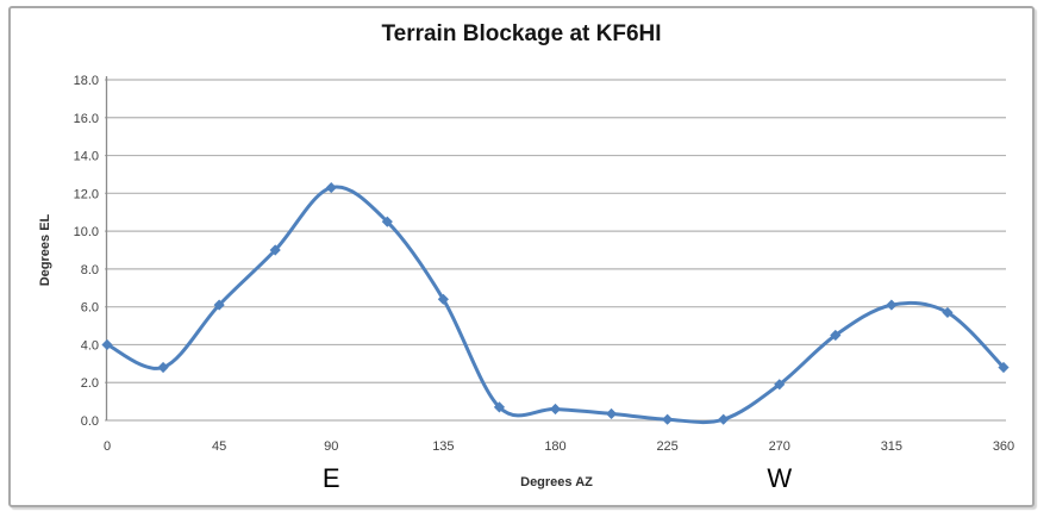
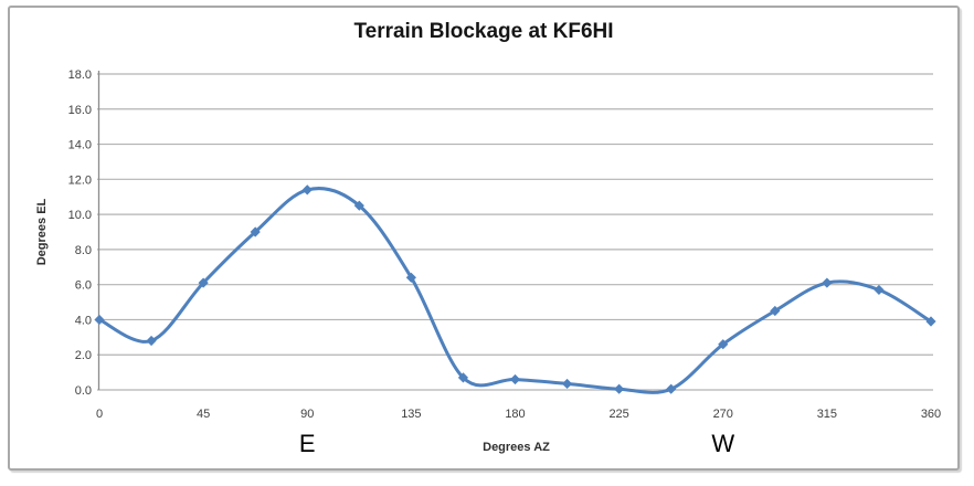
90: 12.3 -> 11.4
270: 1.9 -> 2.6
360: 2.8 -> 3.9
